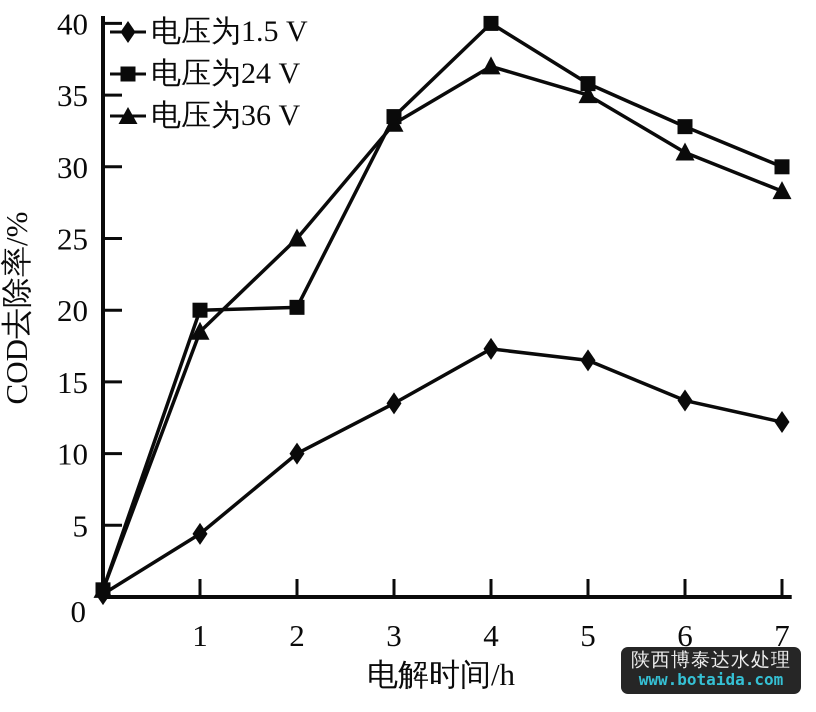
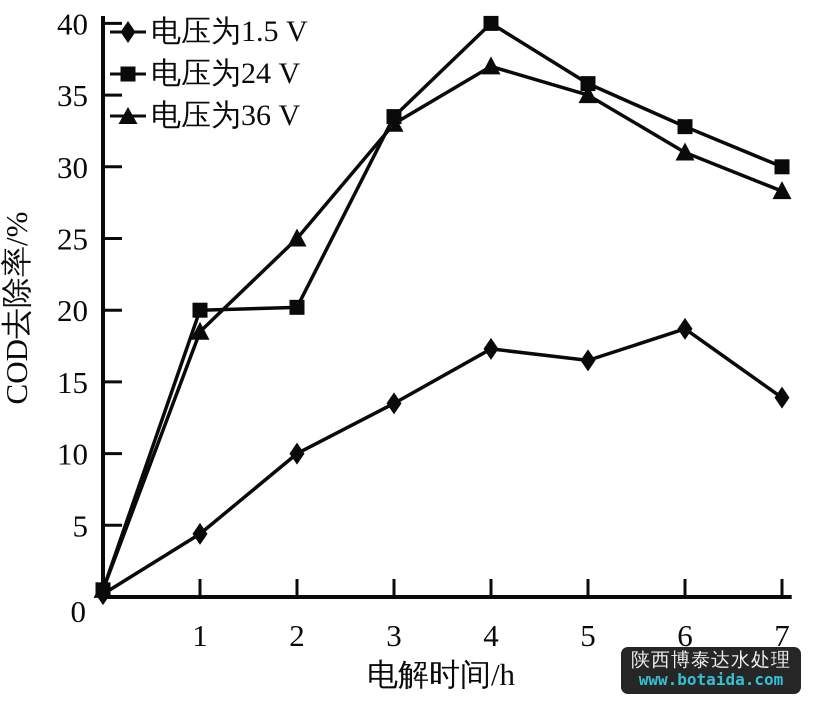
电压为1.5 V/6: 13.7 -> 18.7
电压为1.5 V/7: 12.2 -> 13.9
